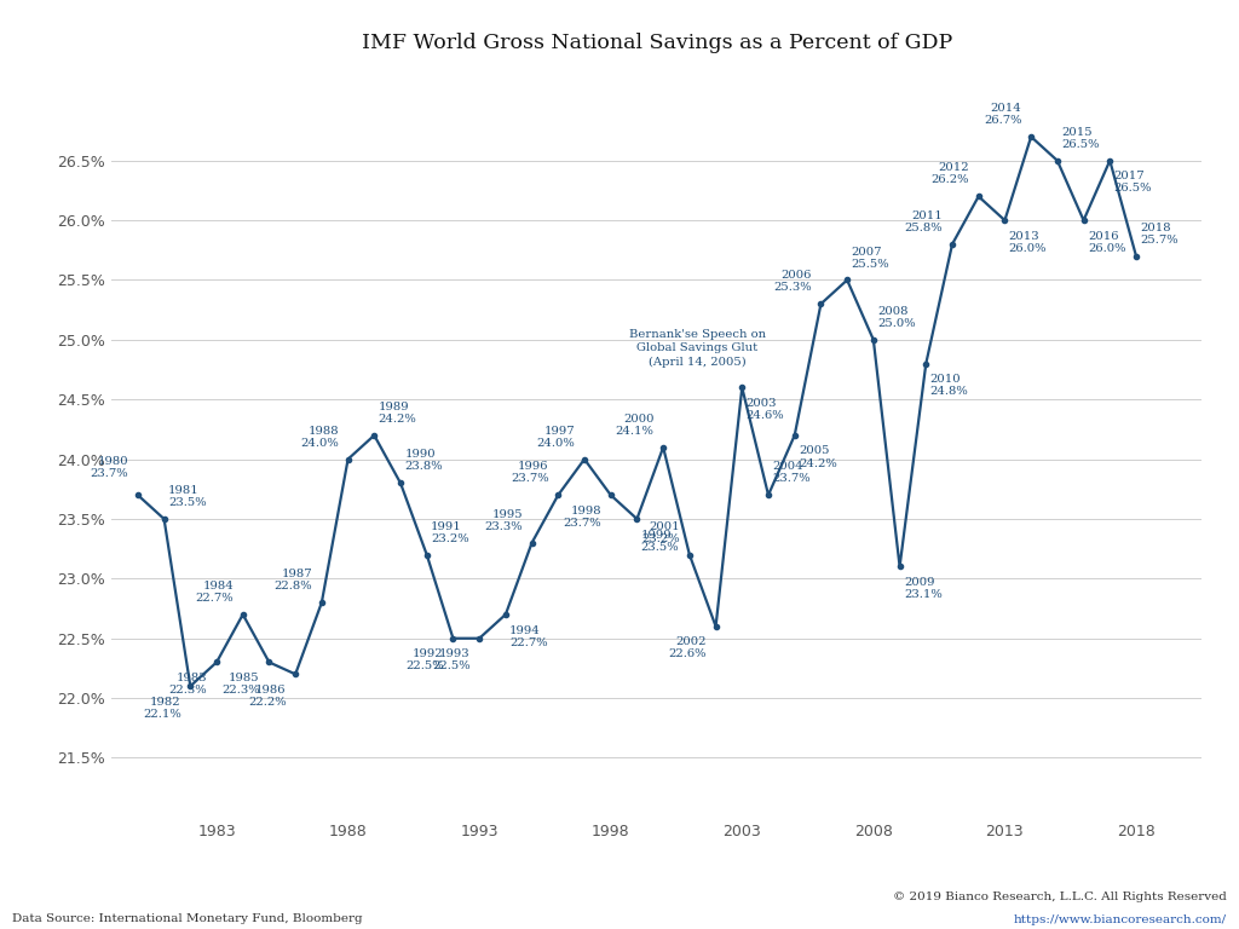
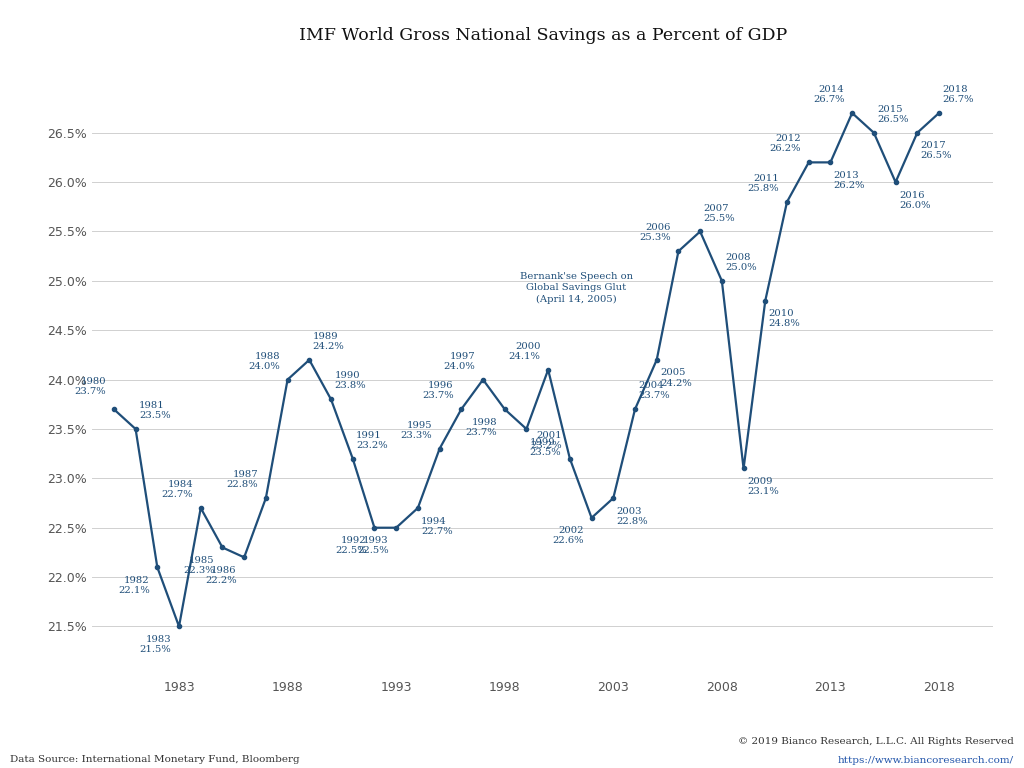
1983: 22.3% -> 21.5%
2003: 24.6% -> 22.8%
2013: 26.0% -> 26.2%
2018: 25.7% -> 26.7%
